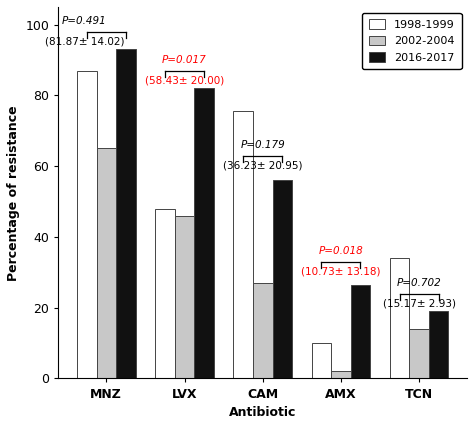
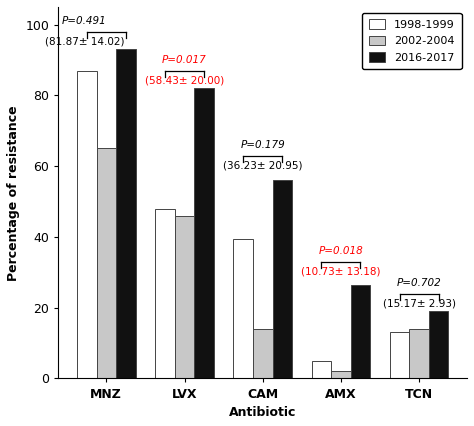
1998-1999/CAM: 75.5 -> 39.5
2002-2004/CAM: 27 -> 14
1998-1999/AMX: 10.0 -> 5.0
1998-1999/TCN: 34.0 -> 13.0
